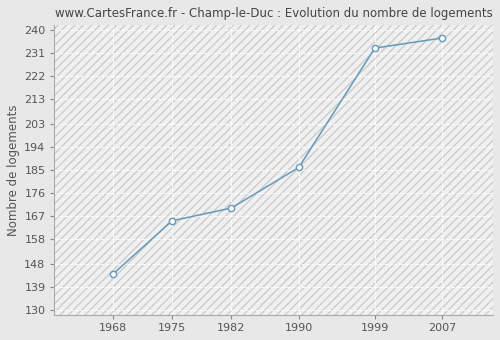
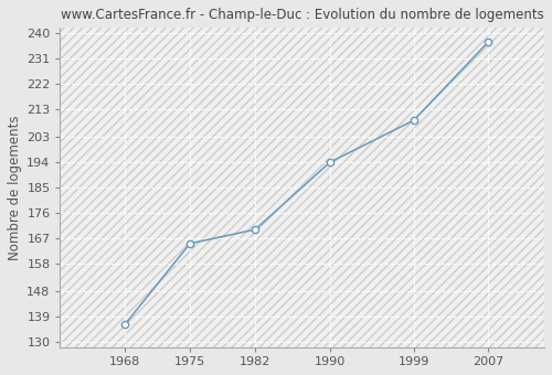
1968: 144 -> 136
1990: 186 -> 194
1999: 233 -> 209
